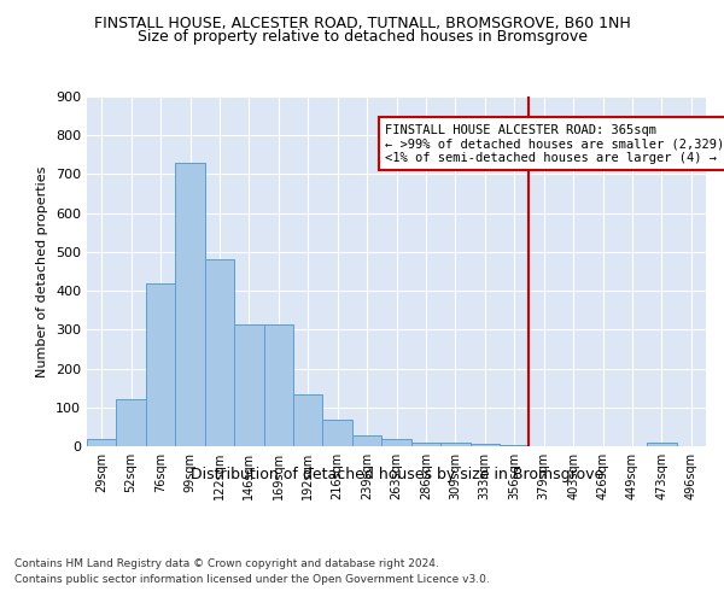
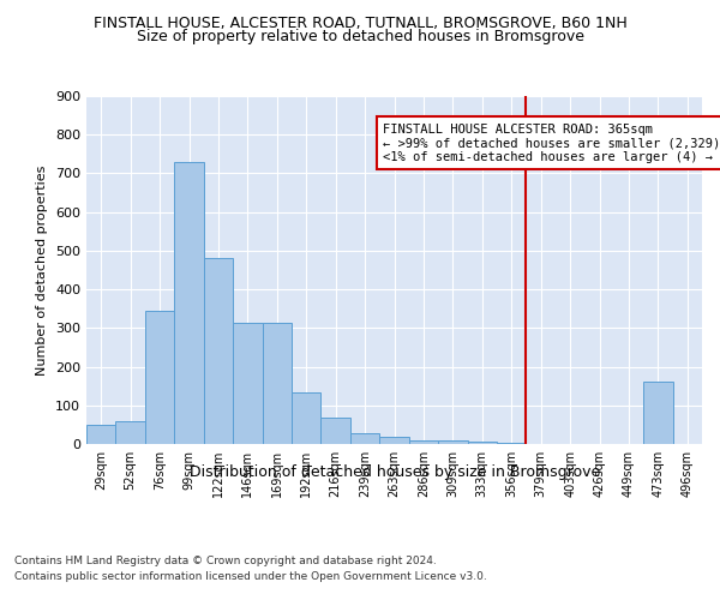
29sqm: 20 -> 50
52sqm: 122 -> 60
76sqm: 418 -> 345
473sqm: 8 -> 160
